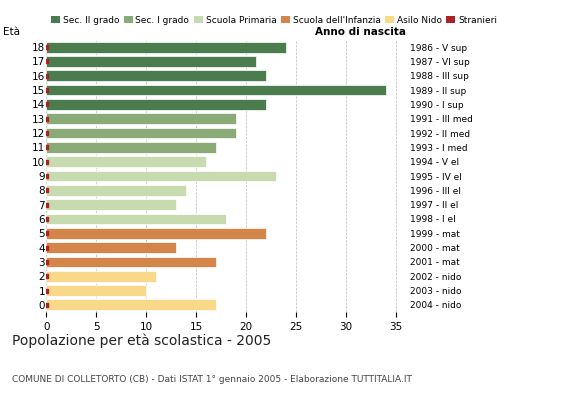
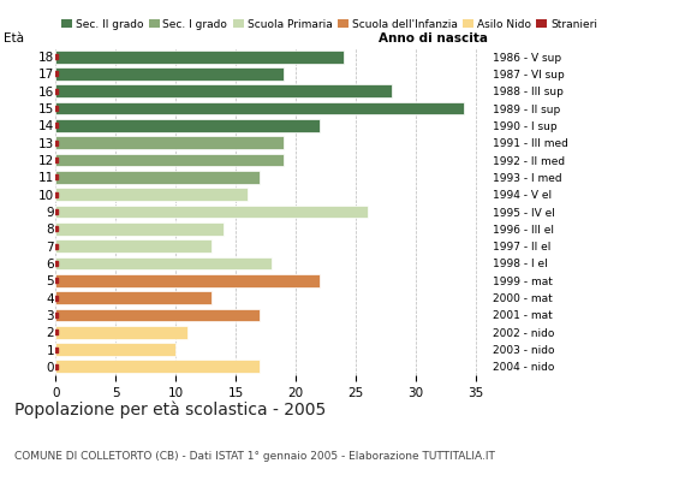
17: 21 -> 19
16: 22 -> 28
9: 23 -> 26
